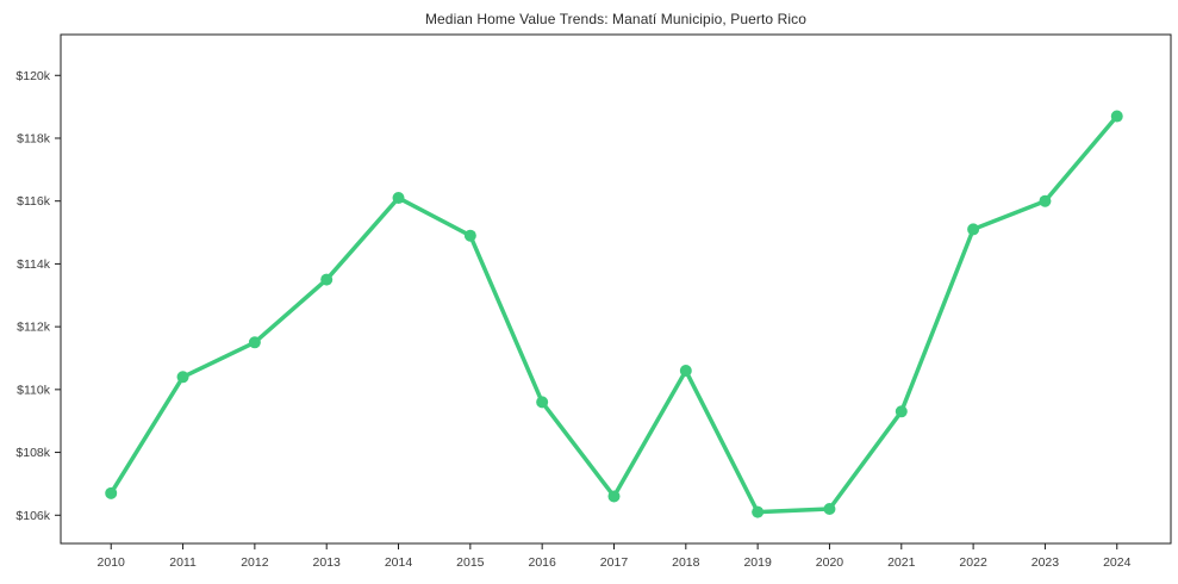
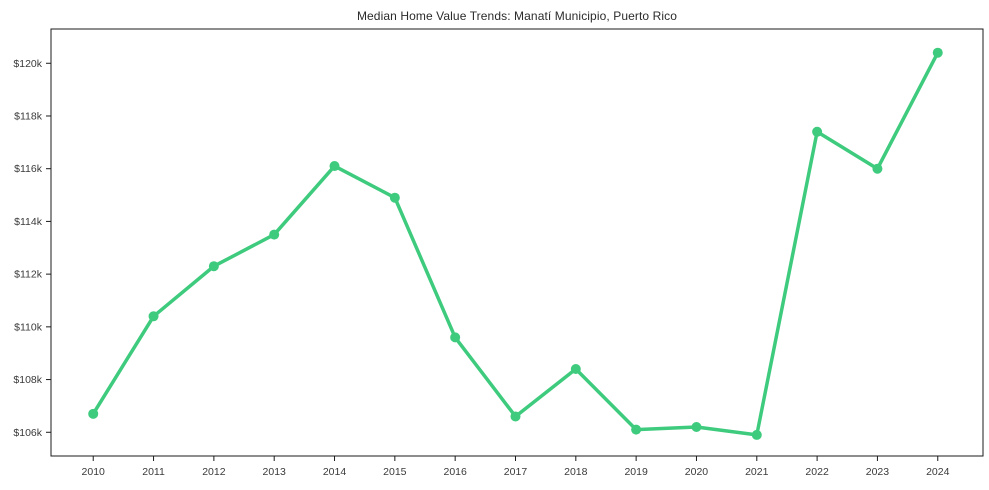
2012: $111.5k -> $112.3k
2018: $110.6k -> $108.4k
2021: $109.3k -> $105.9k
2022: $115.1k -> $117.4k
2024: $118.7k -> $120.4k
